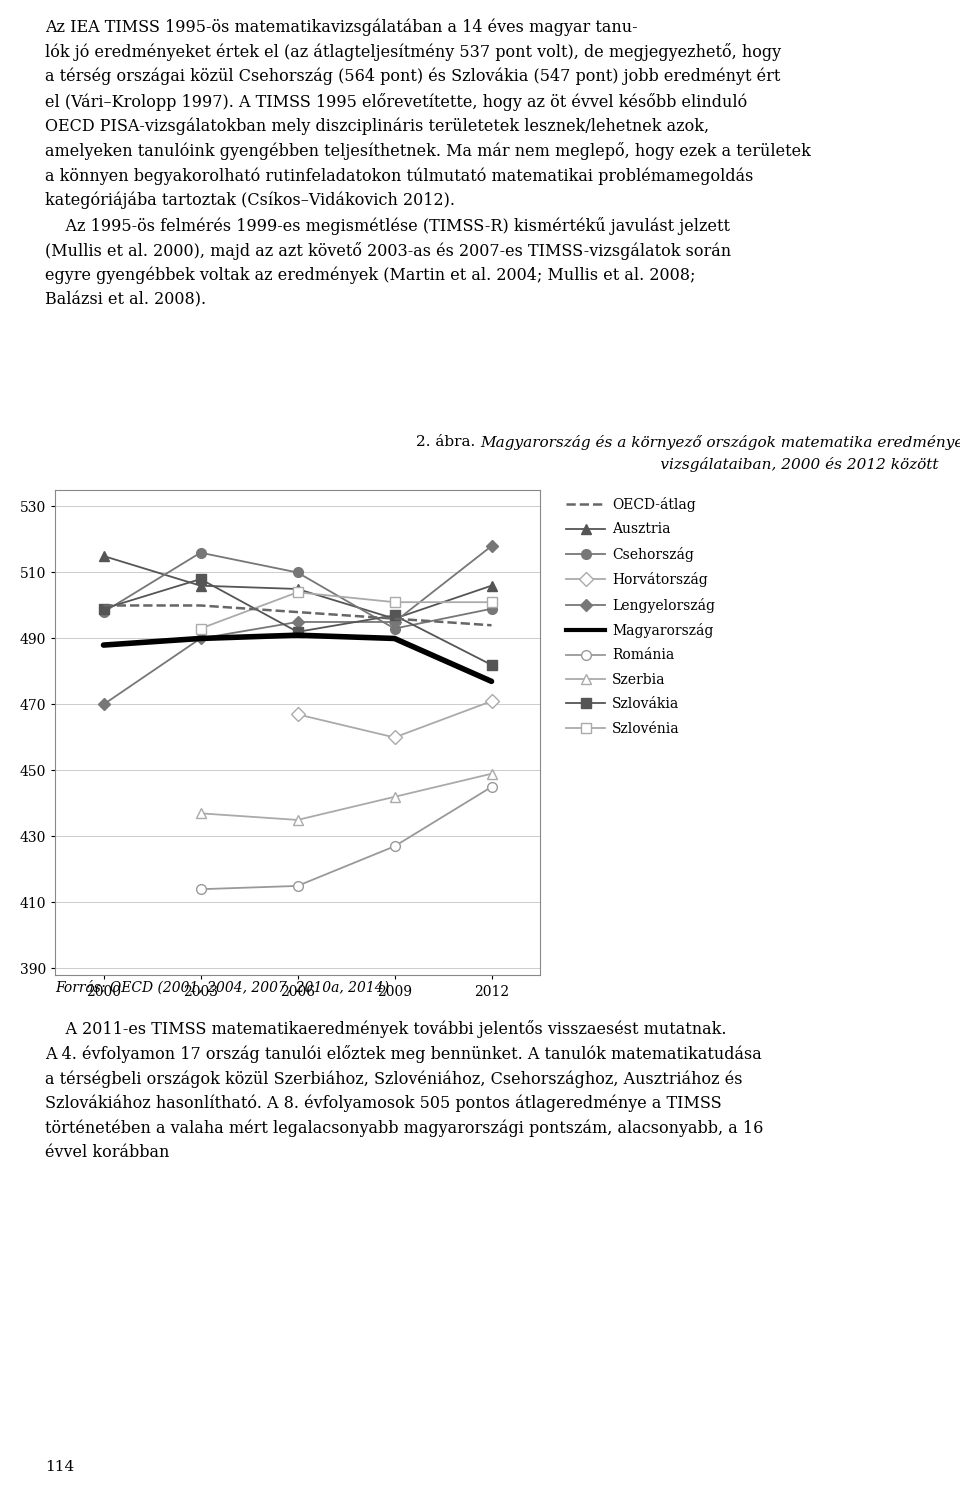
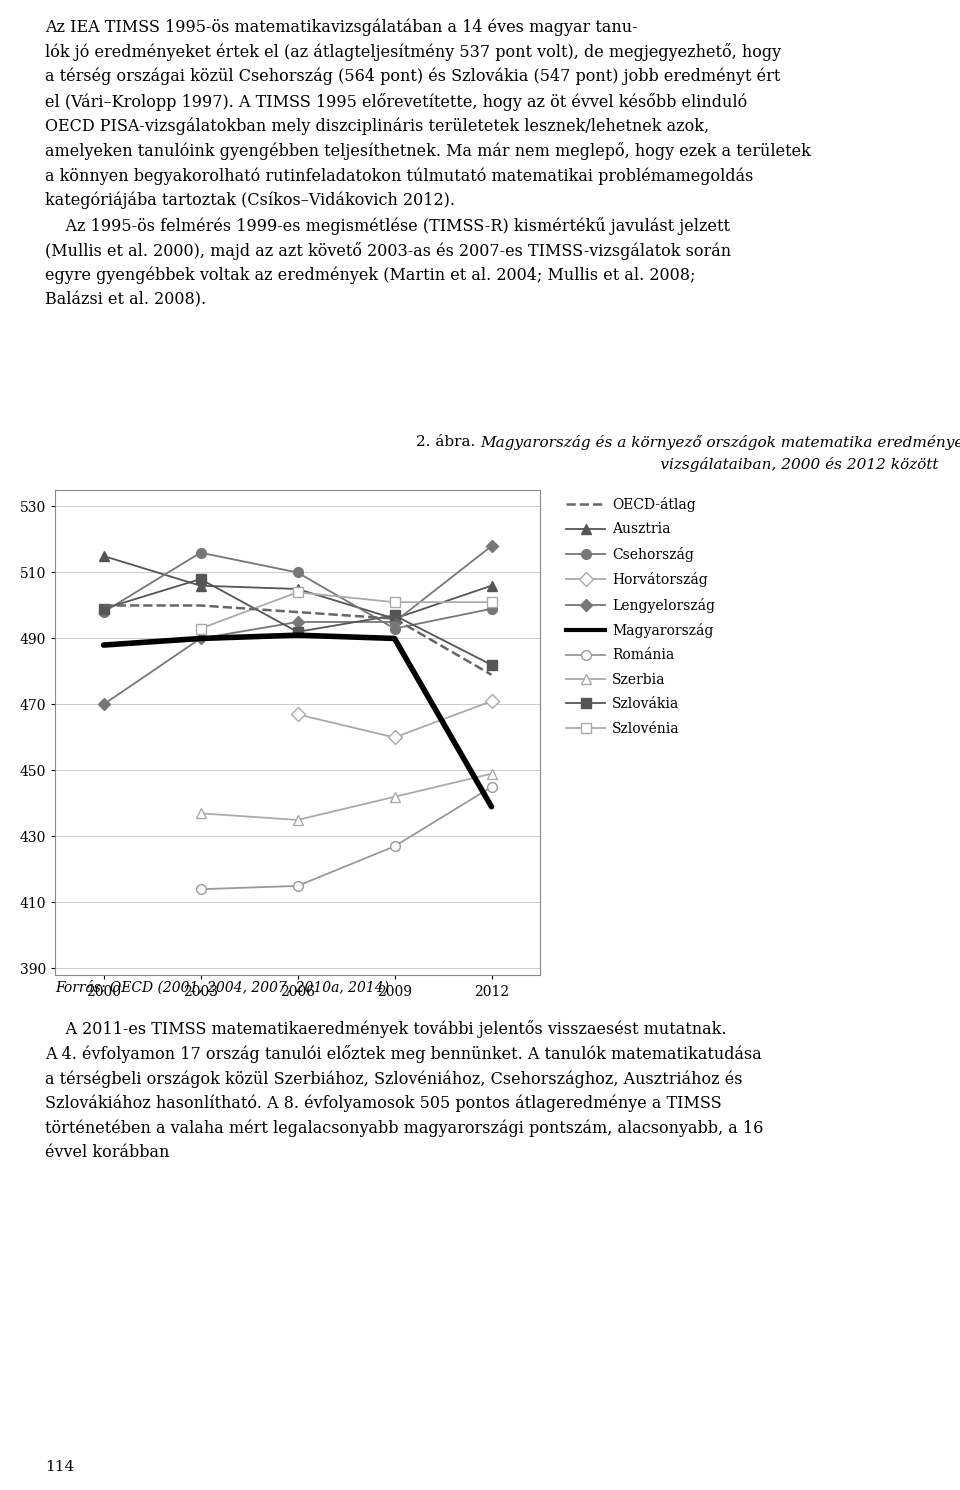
OECD-átlag/2012: 494 -> 479
Magyarország/2012: 477 -> 439
